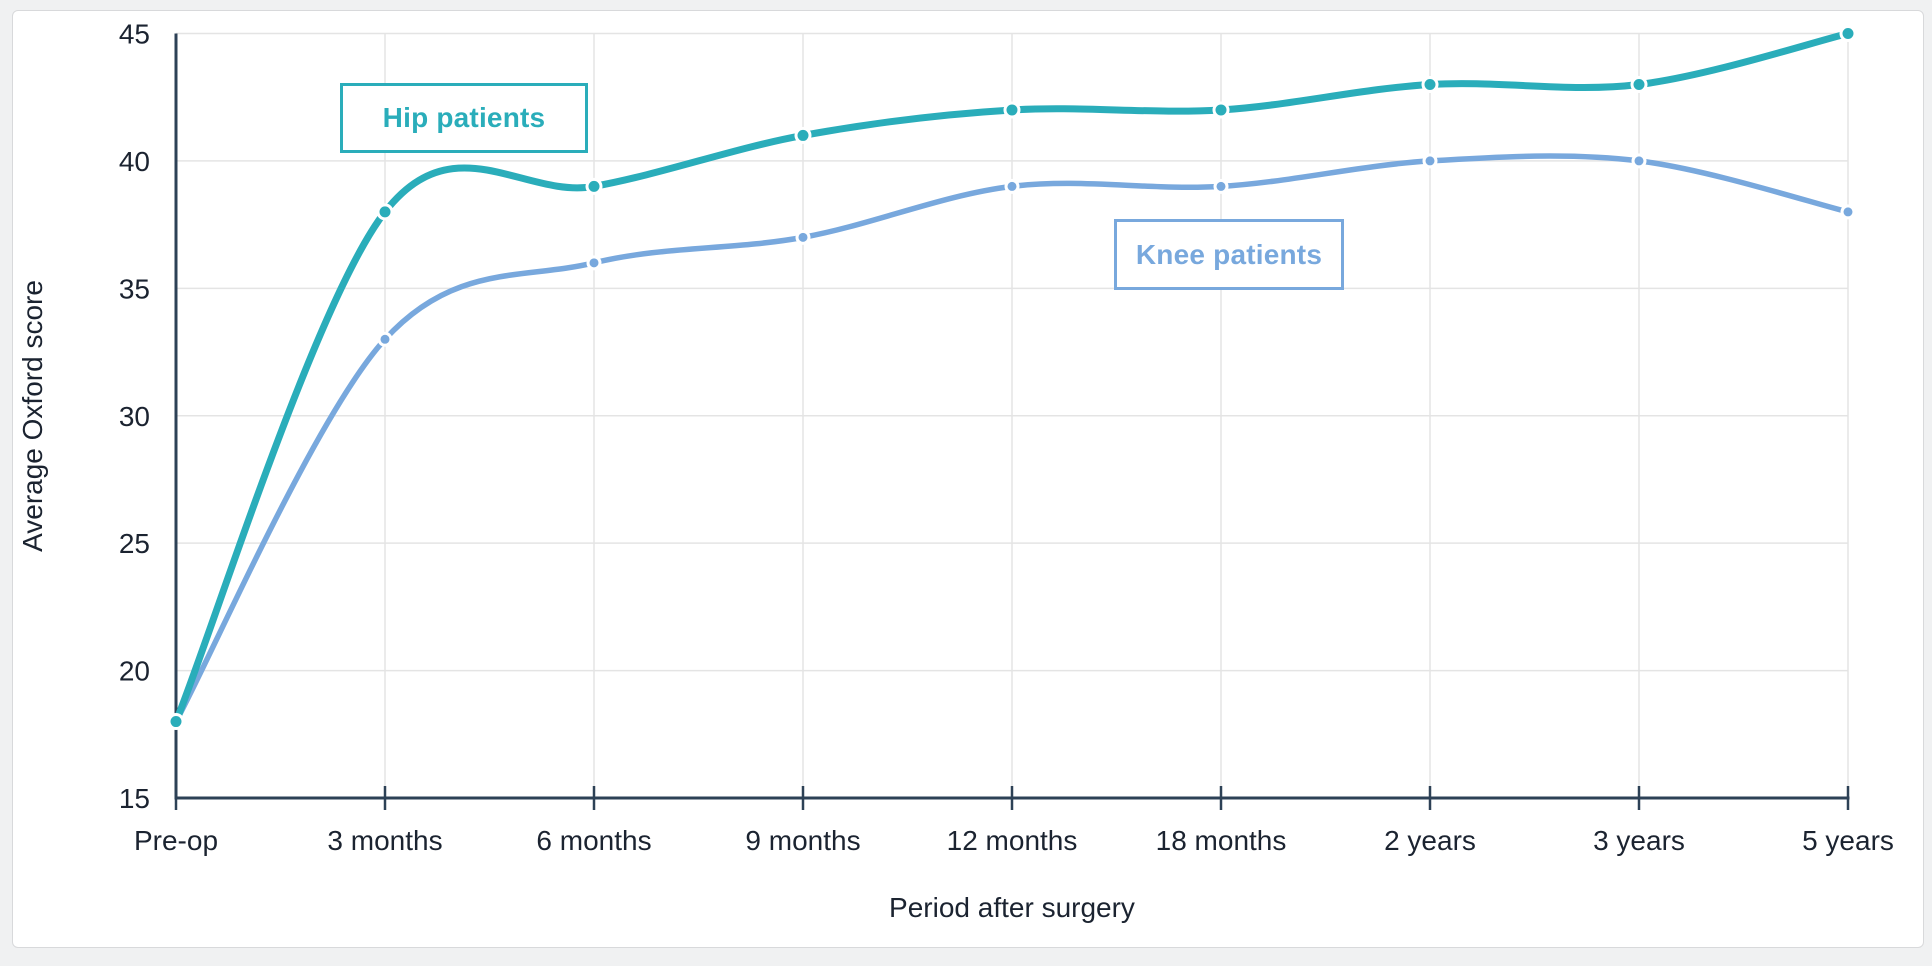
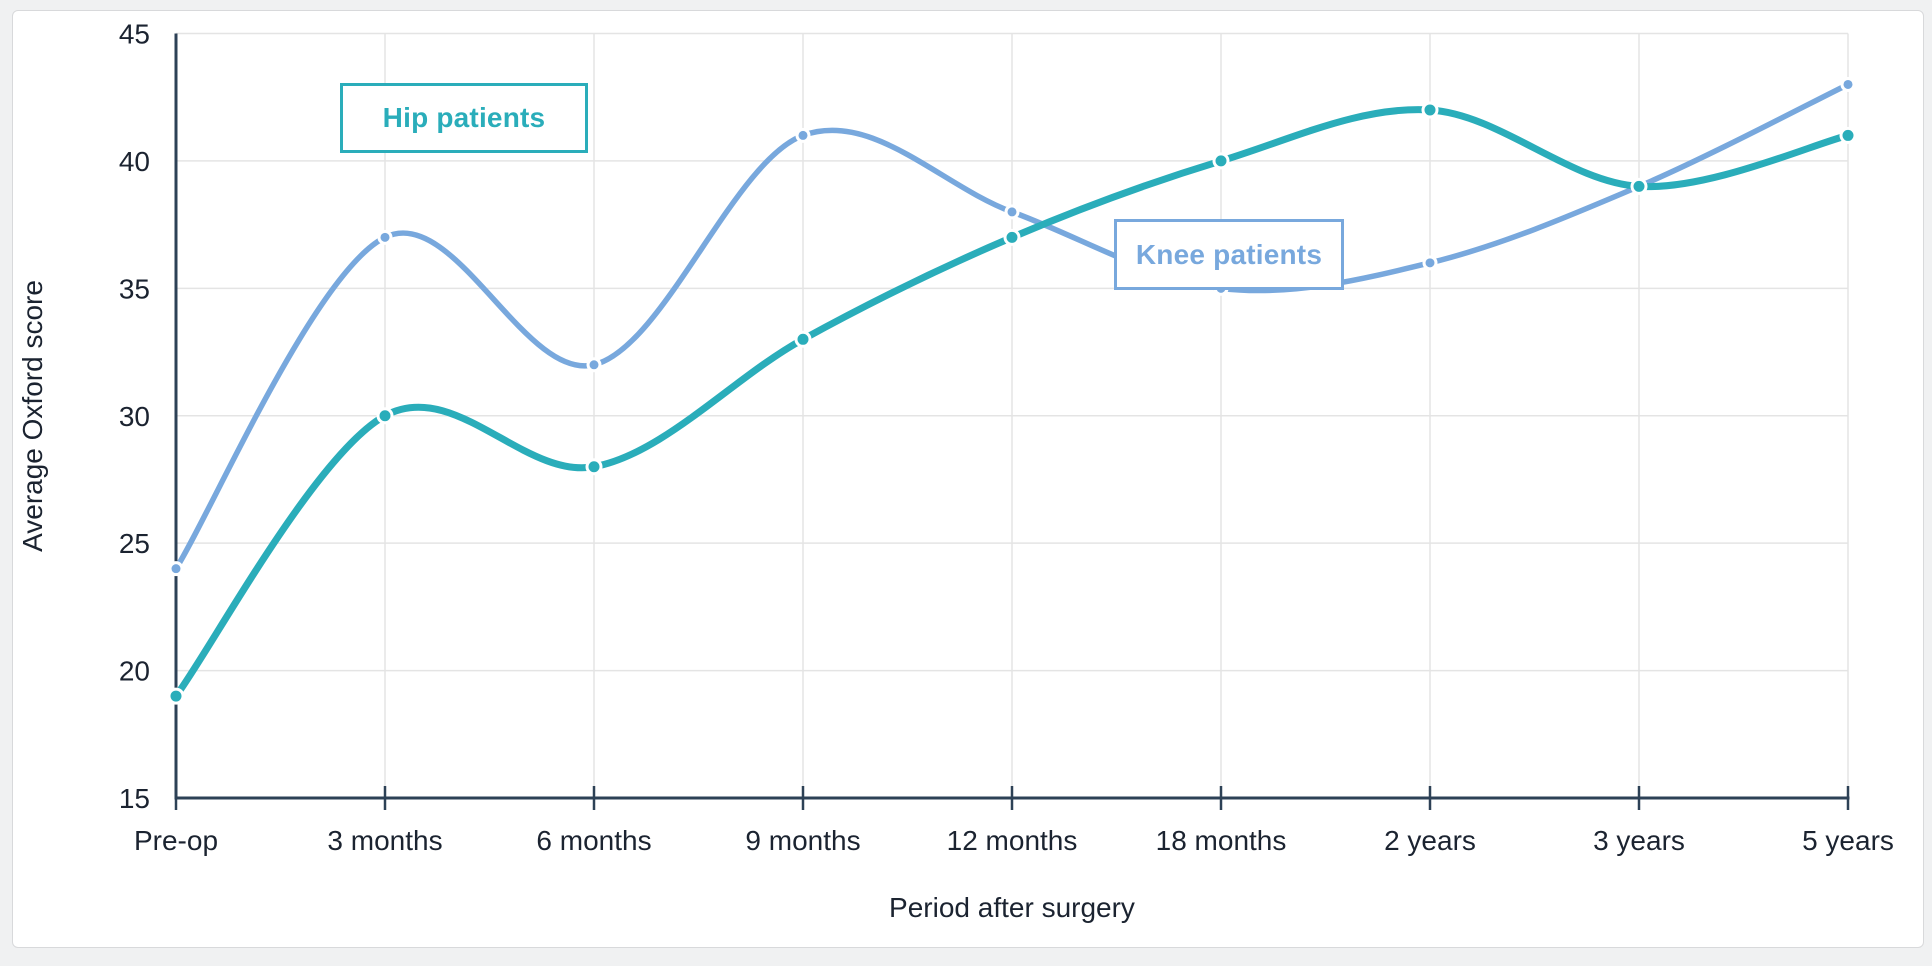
Hip patients/Pre-op: 18 -> 19
Knee patients/Pre-op: 18 -> 24
Hip patients/3 months: 38 -> 30
Knee patients/3 months: 33 -> 37
Hip patients/6 months: 39 -> 28
Knee patients/6 months: 36 -> 32
Hip patients/9 months: 41 -> 33
Knee patients/9 months: 37 -> 41
Hip patients/12 months: 42 -> 37
Knee patients/12 months: 39 -> 38
Hip patients/18 months: 42 -> 40
Knee patients/18 months: 39 -> 35
Hip patients/2 years: 43 -> 42
Knee patients/2 years: 40 -> 36
Hip patients/3 years: 43 -> 39
Knee patients/3 years: 40 -> 39
Hip patients/5 years: 45 -> 41
Knee patients/5 years: 38 -> 43
